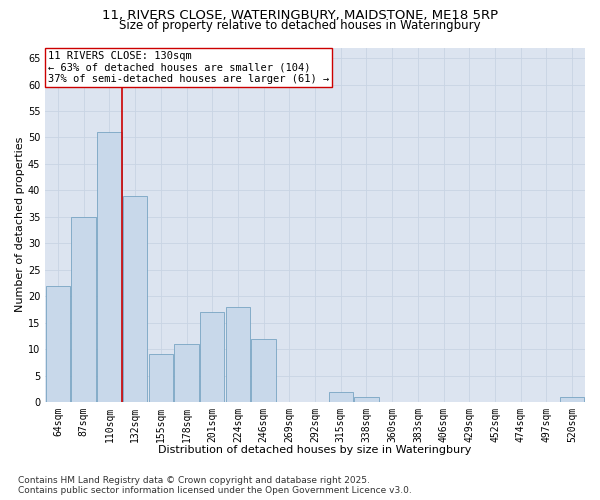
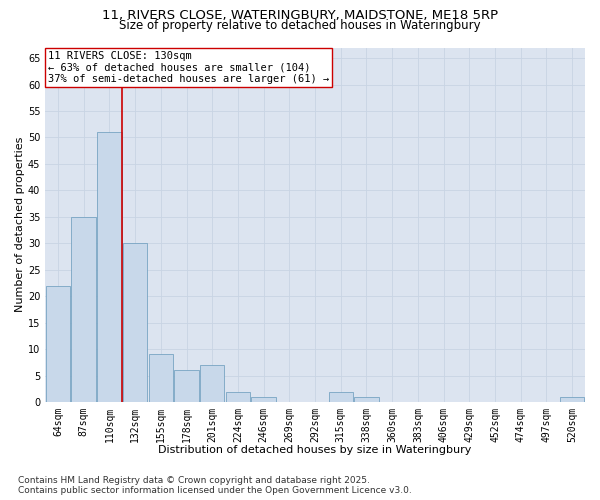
132sqm: 39 -> 30
178sqm: 11 -> 6
201sqm: 17 -> 7
224sqm: 18 -> 2
246sqm: 12 -> 1
